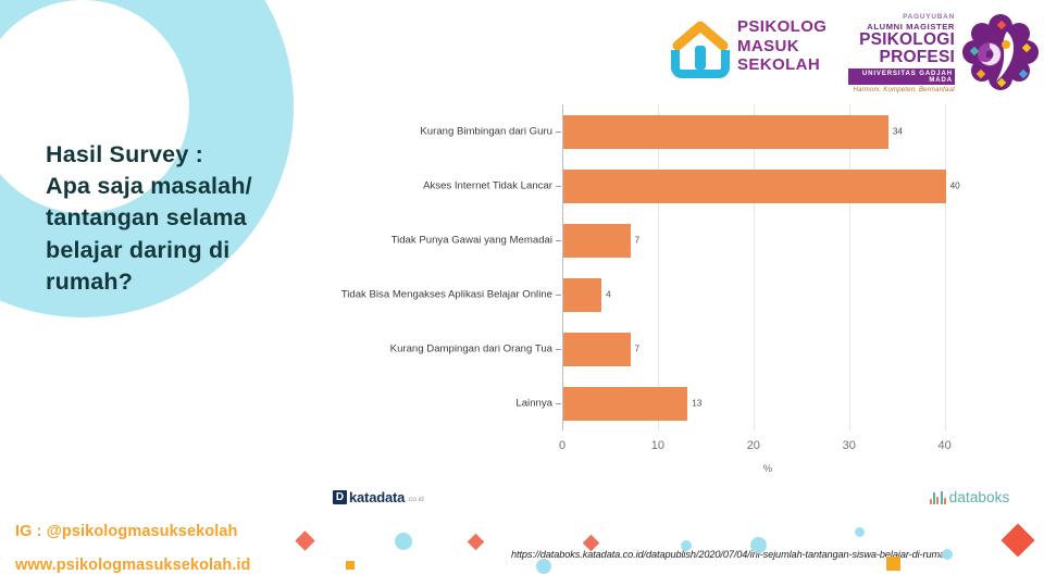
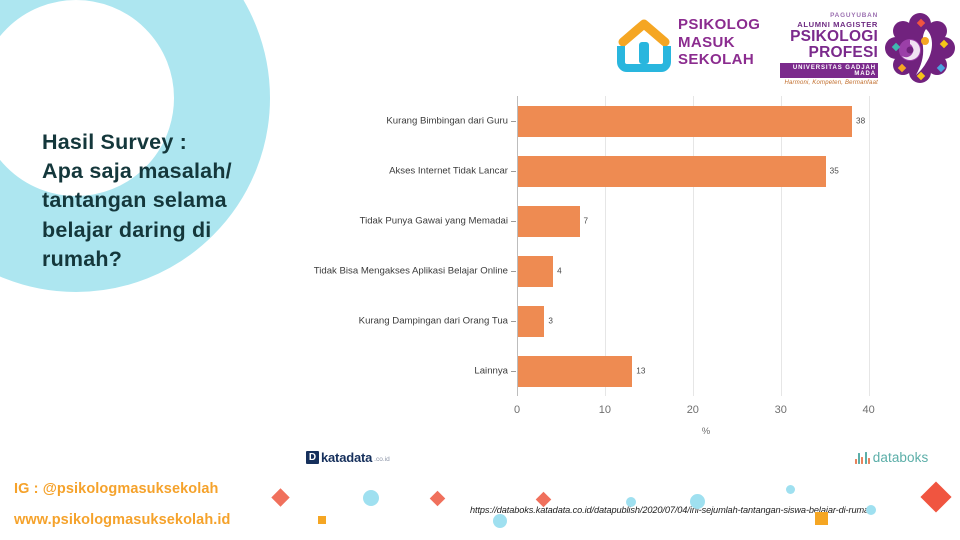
Kurang Bimbingan dari Guru: 34 -> 38
Akses Internet Tidak Lancar: 40 -> 35
Kurang Dampingan dari Orang Tua: 7 -> 3
